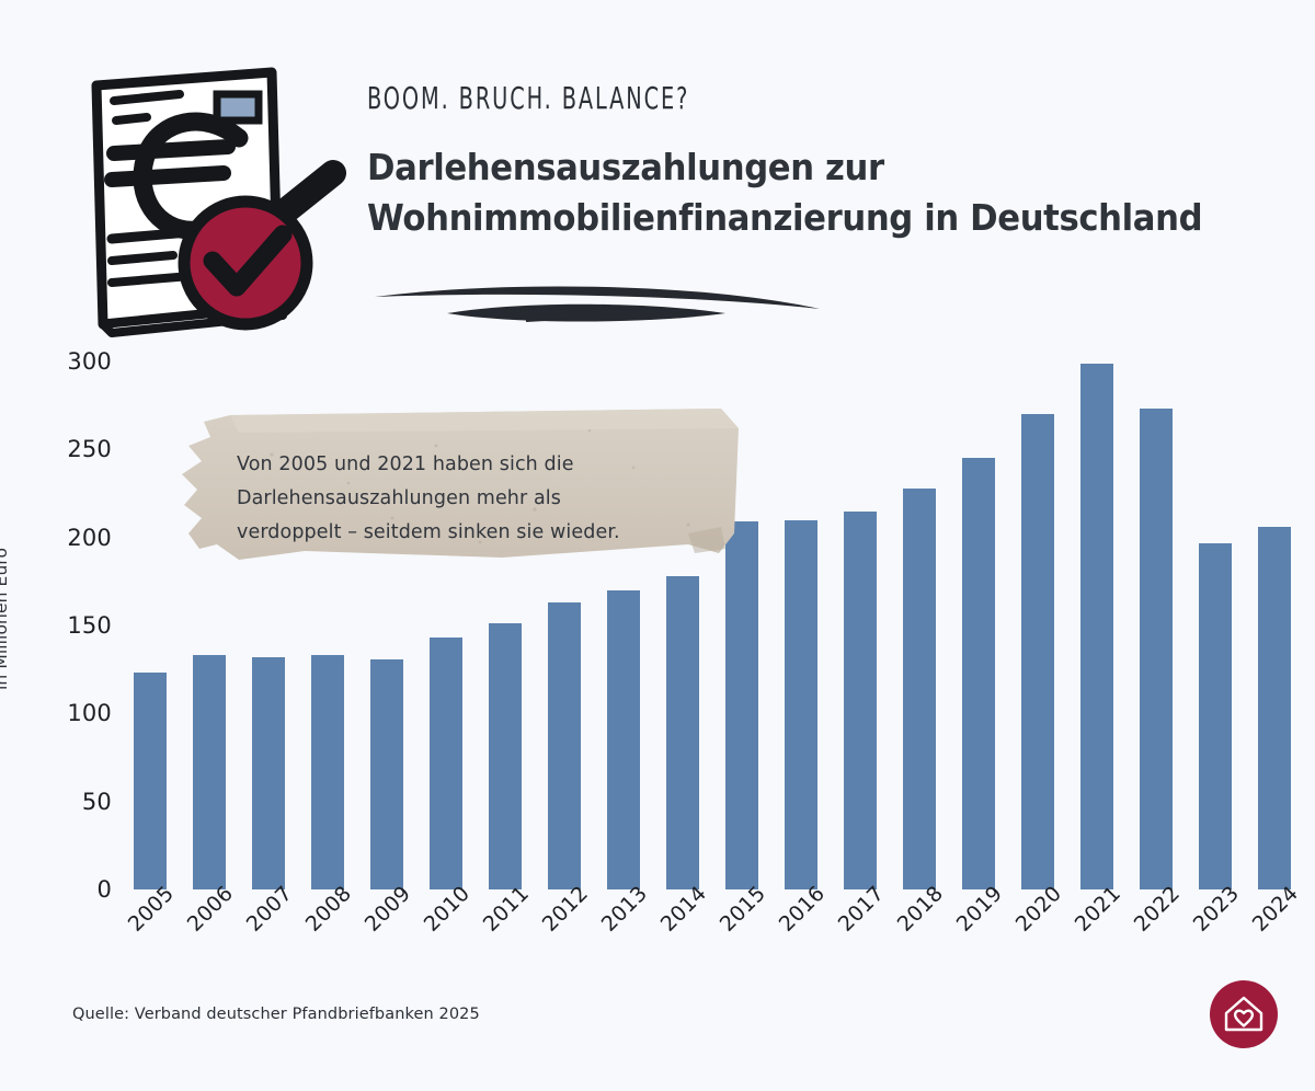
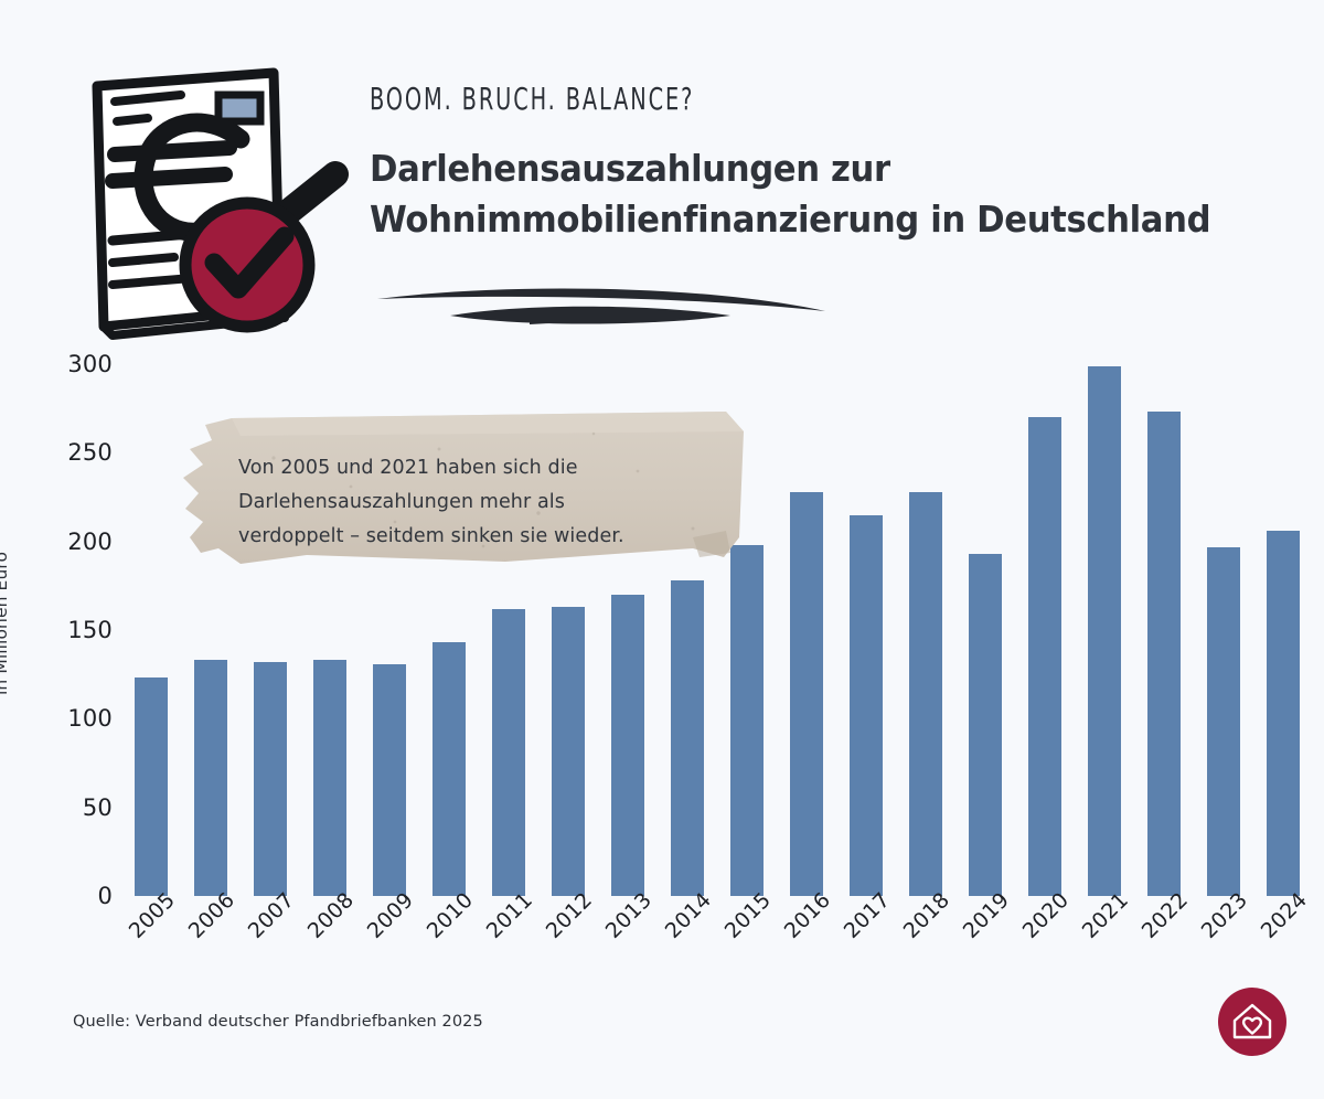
2011: 151 -> 162
2015: 209 -> 198
2016: 210 -> 228
2019: 245 -> 193
